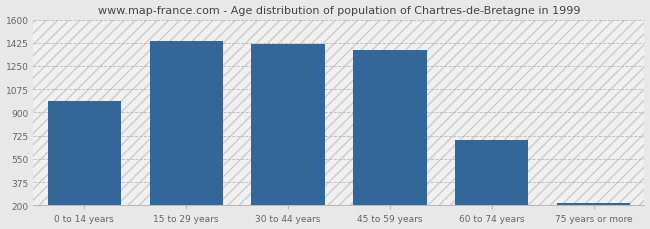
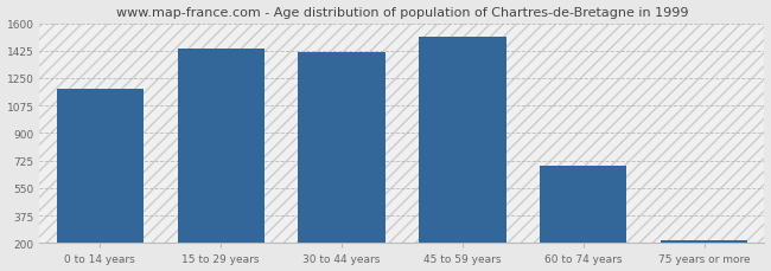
0 to 14 years: 990 -> 1180
45 to 59 years: 1370 -> 1510
